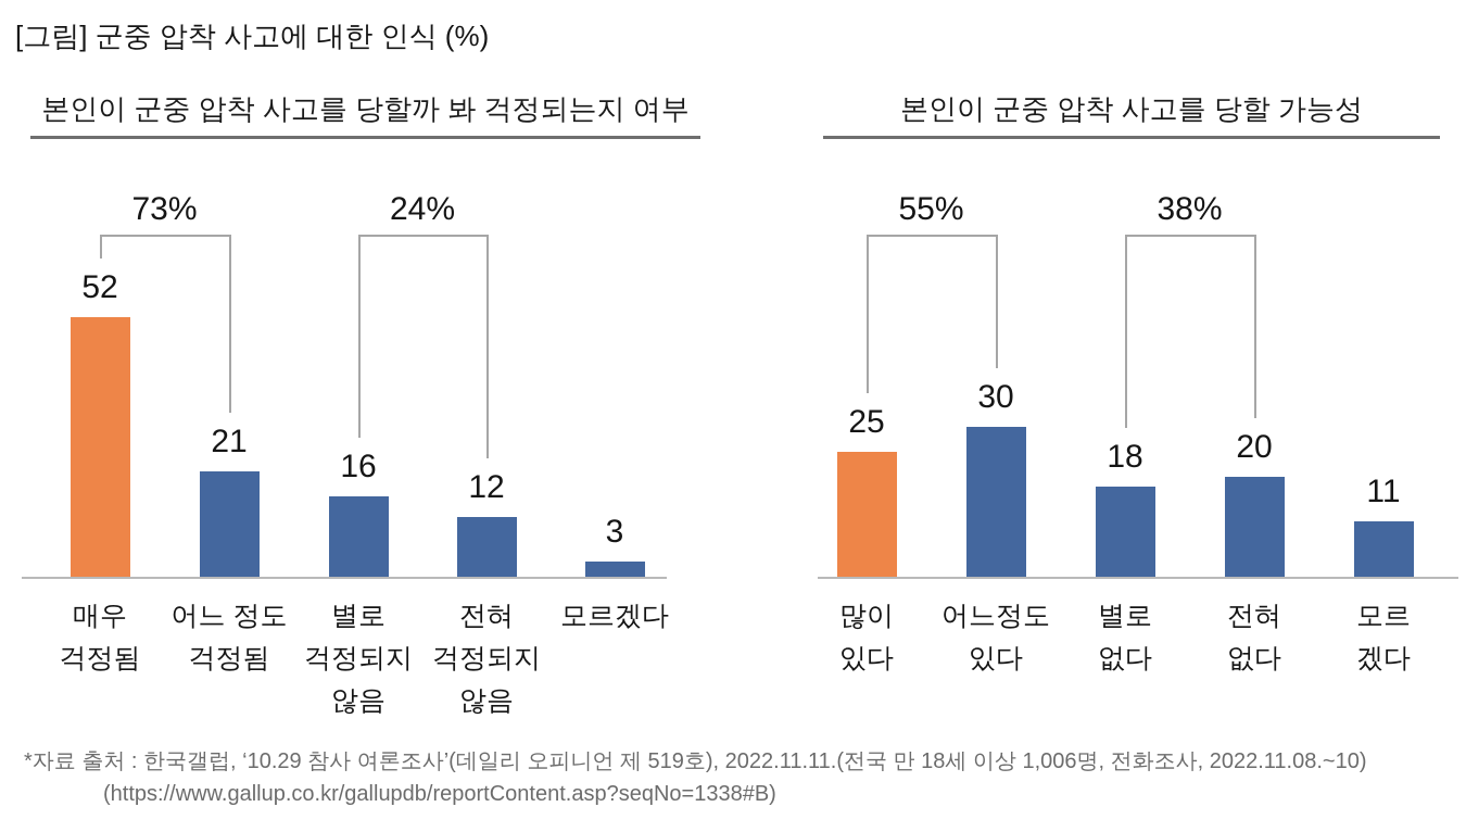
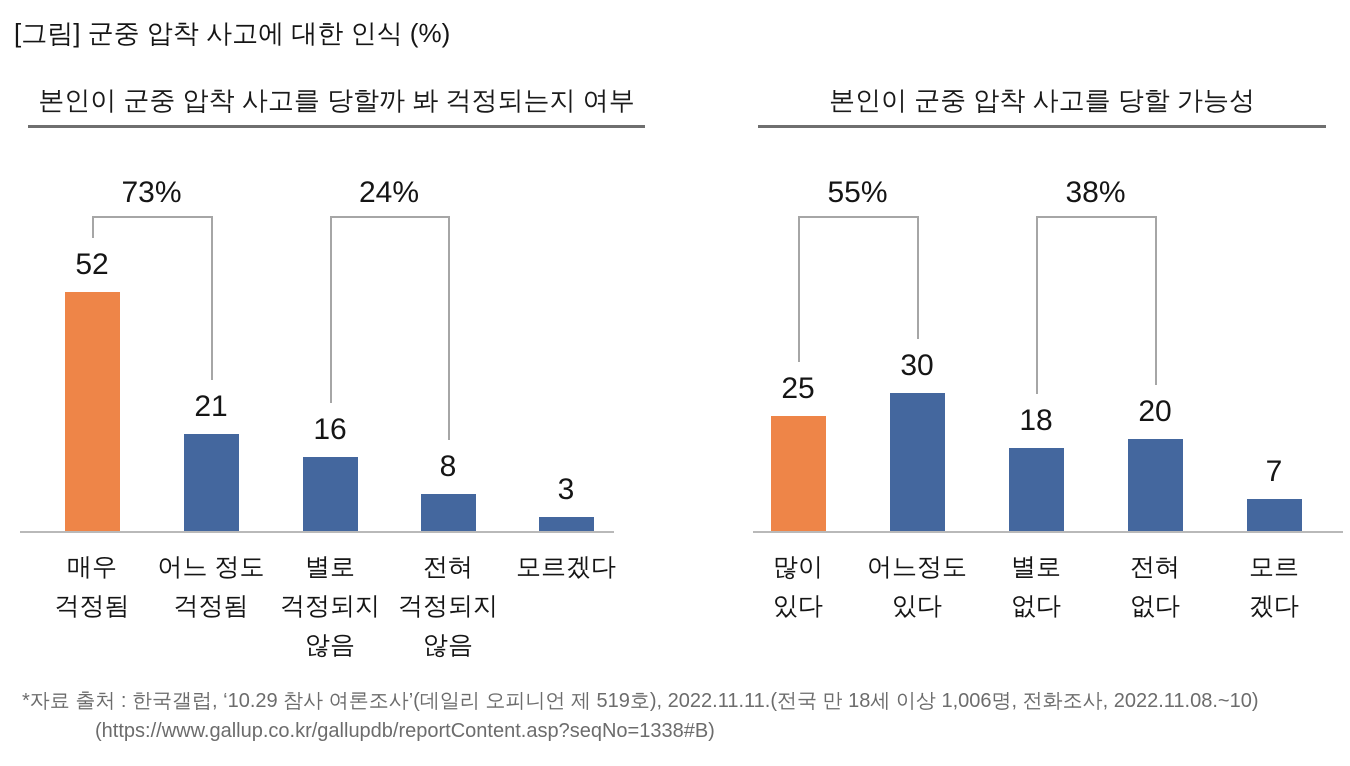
본인이 군중 압착 사고를 당할까 봐 걱정되는지 여부/전혀 걱정되지 않음: 12 -> 8
본인이 군중 압착 사고를 당할 가능성/모르겠다: 11 -> 7
